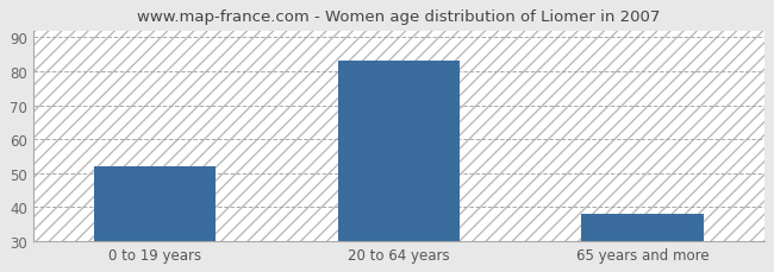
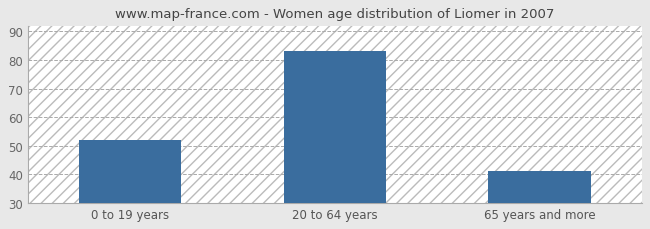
65 years and more: 38 -> 41
